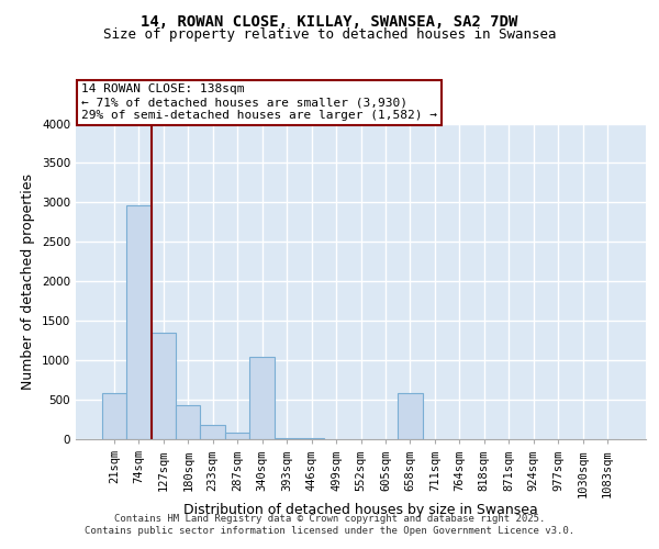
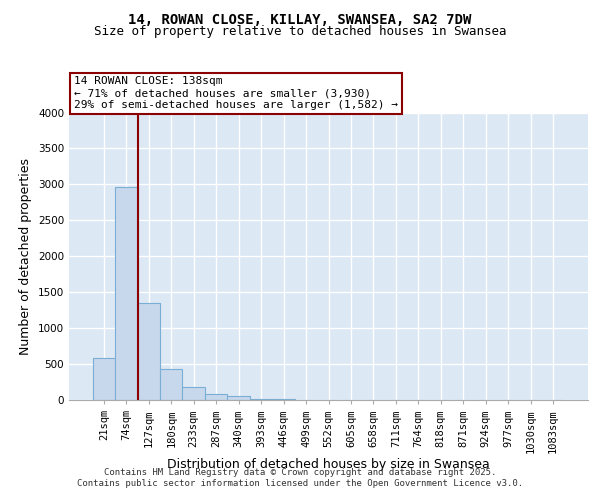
340sqm: 1040 -> 60
658sqm: 580 -> 0
